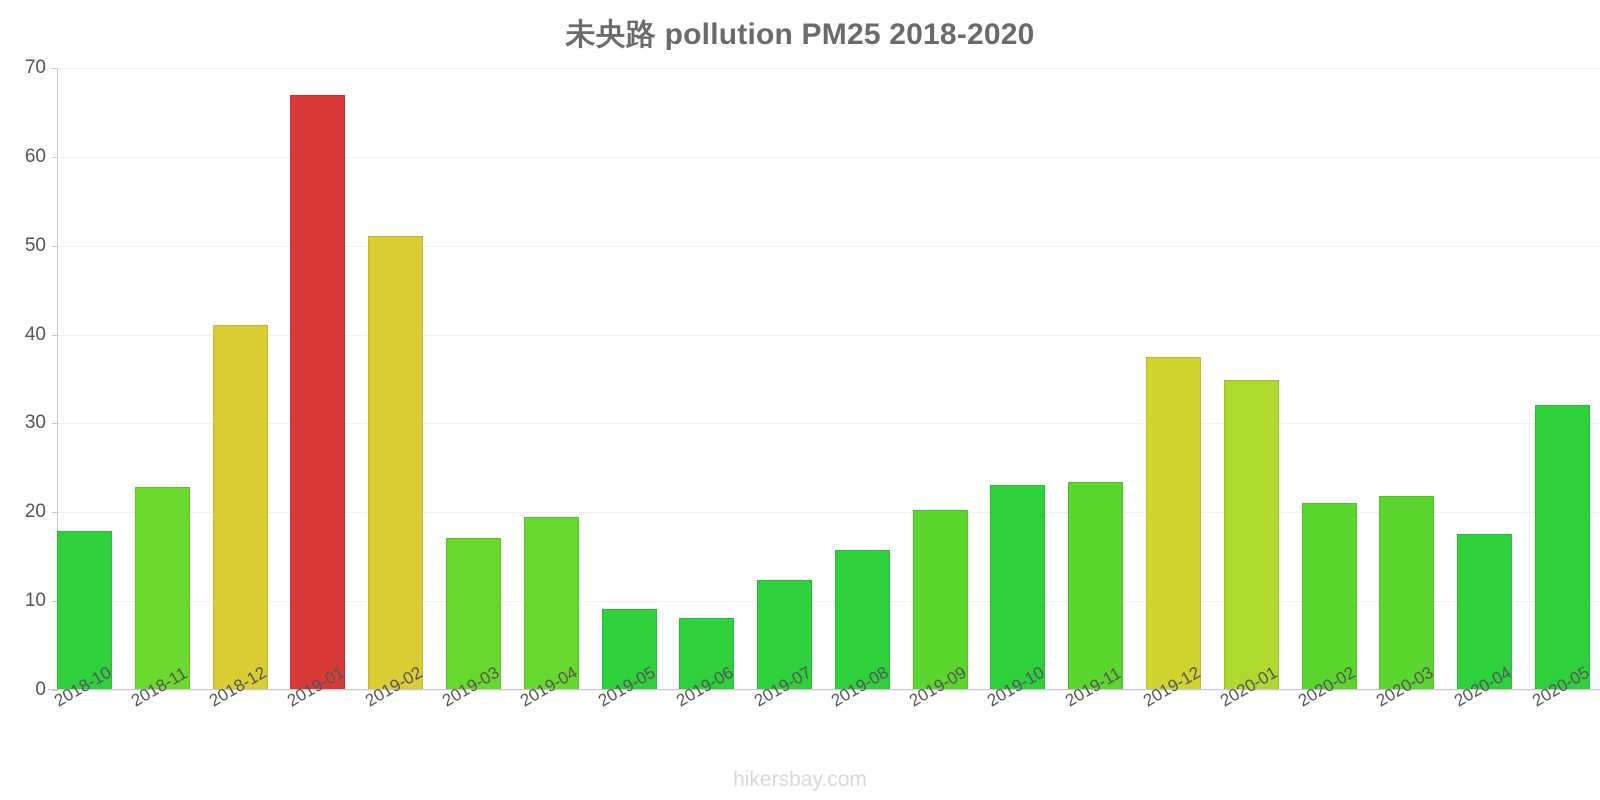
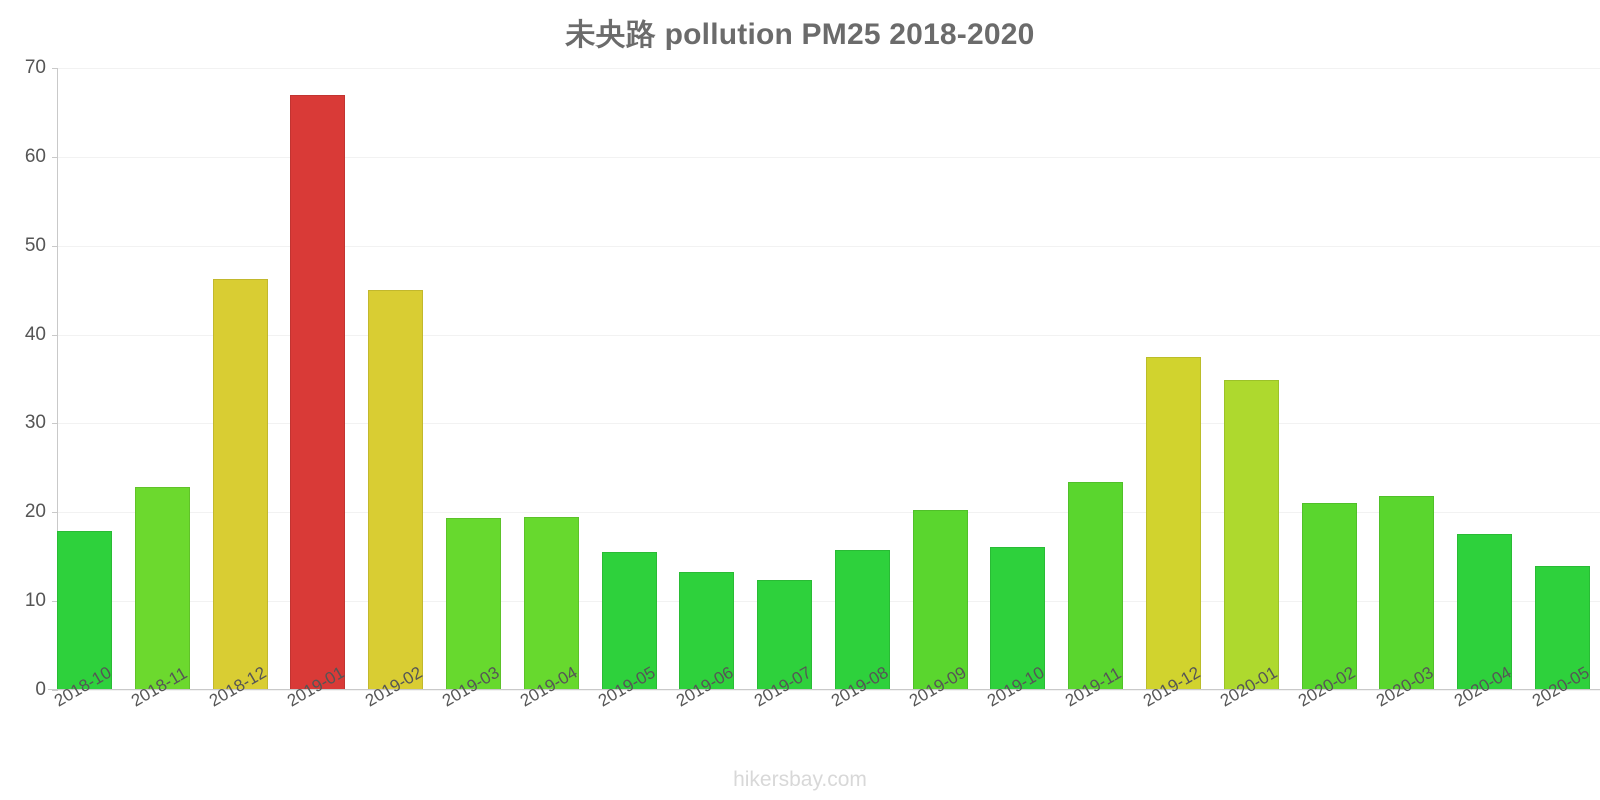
2018-12: 41 -> 46
2019-02: 51 -> 45
2019-03: 17 -> 19
2019-05: 9 -> 15
2019-06: 8 -> 13
2019-10: 23 -> 16
2020-05: 32 -> 14
